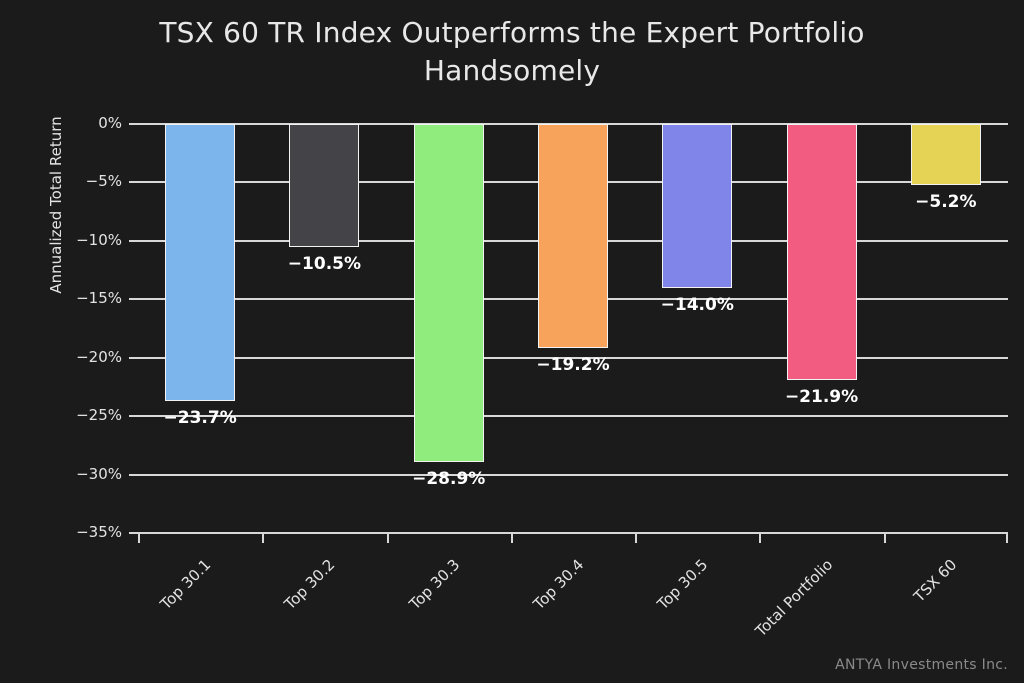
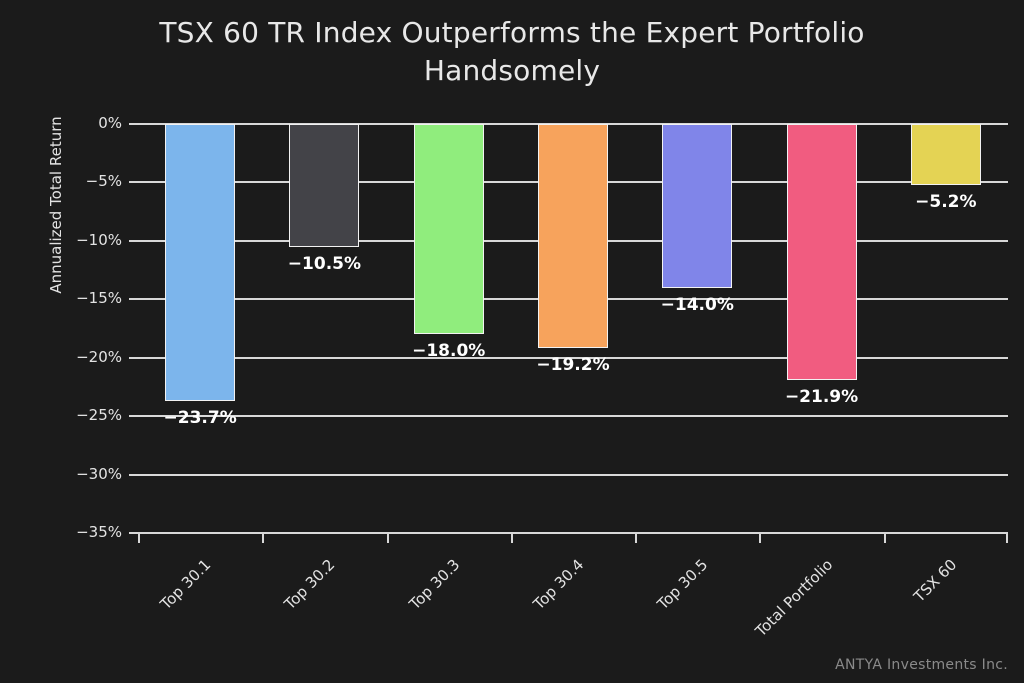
Top 30.3: −28.9% -> −18.0%
